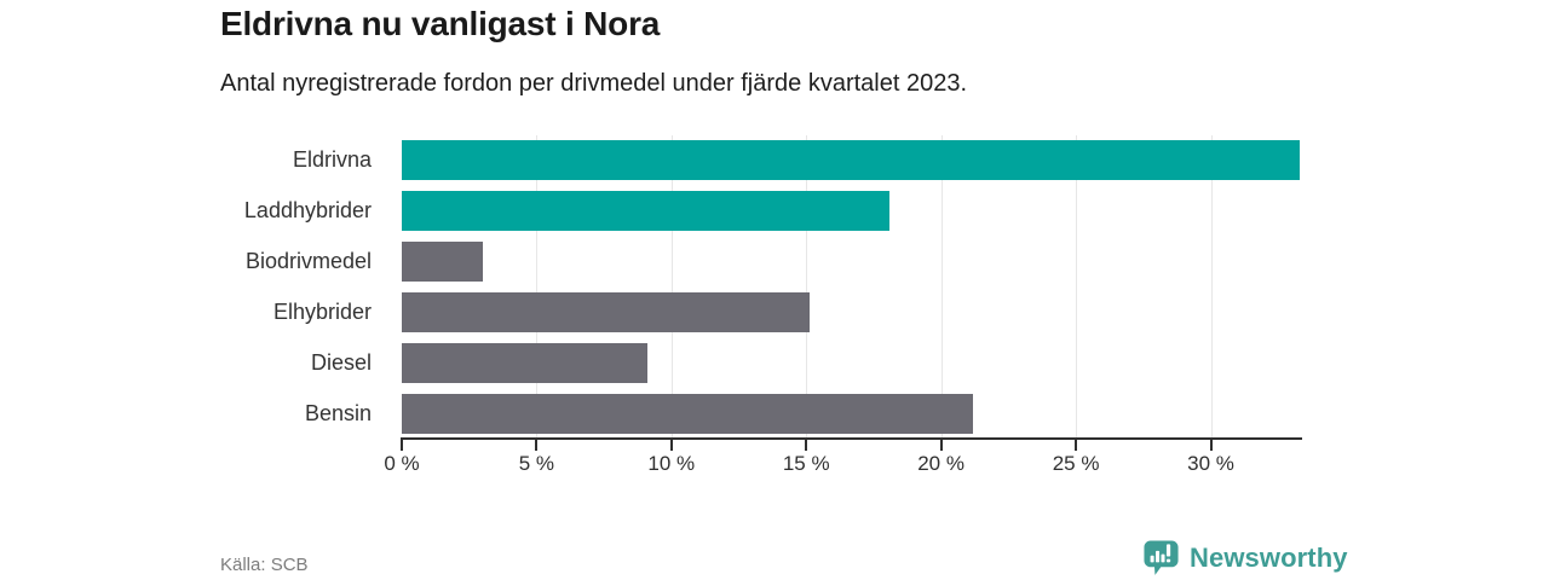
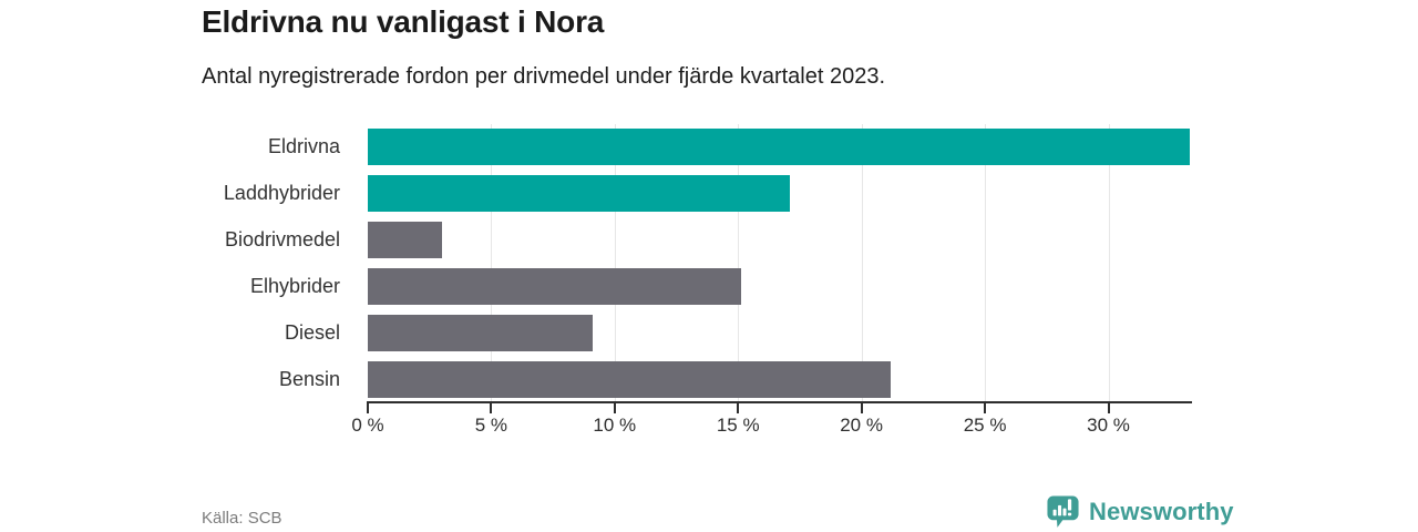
Laddhybrider: 18.1% -> 17.1%
